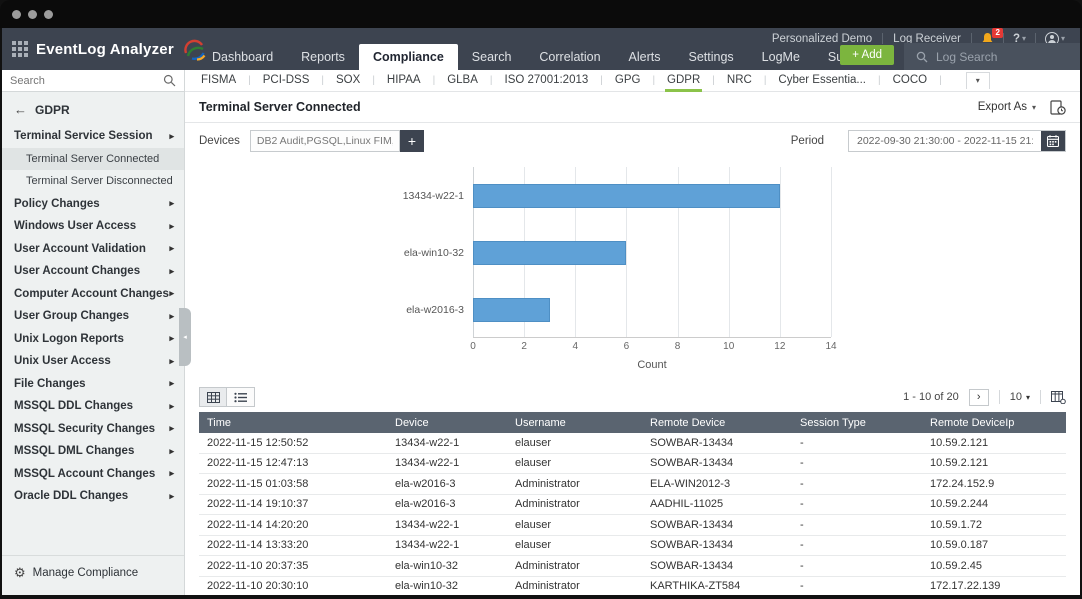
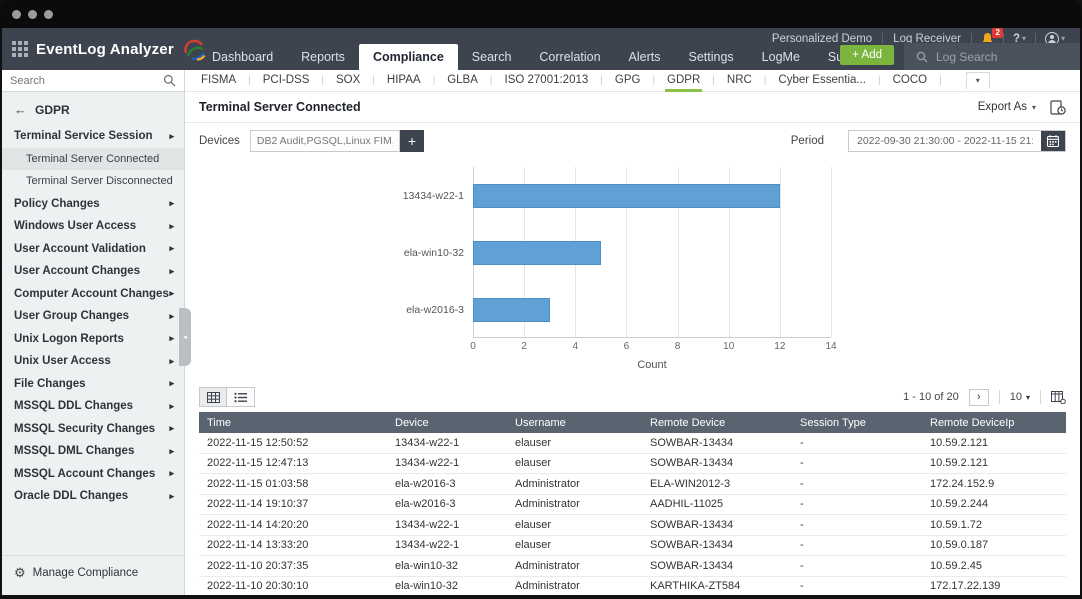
ela-win10-32: 6 -> 5
